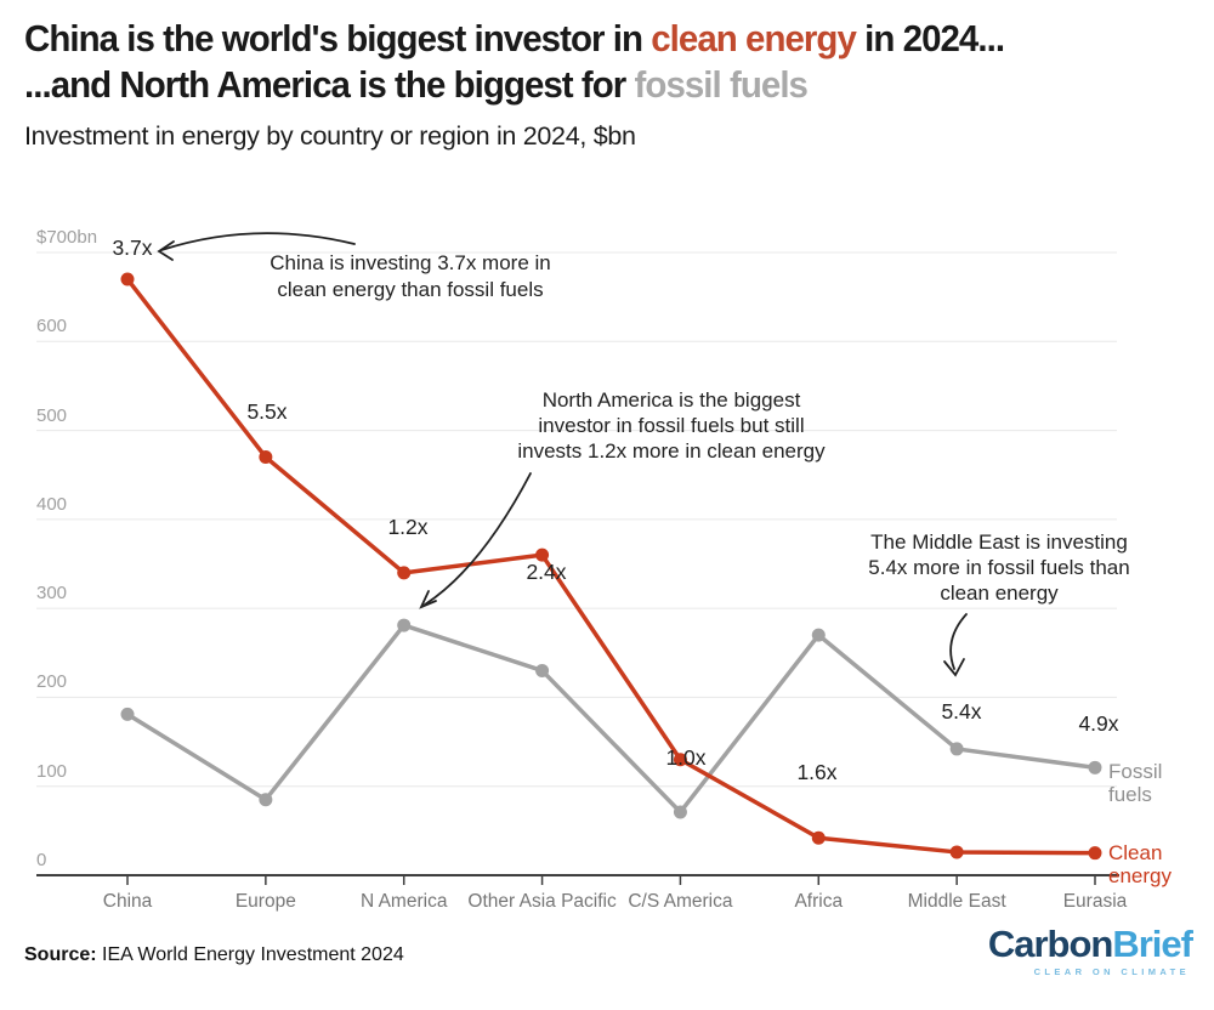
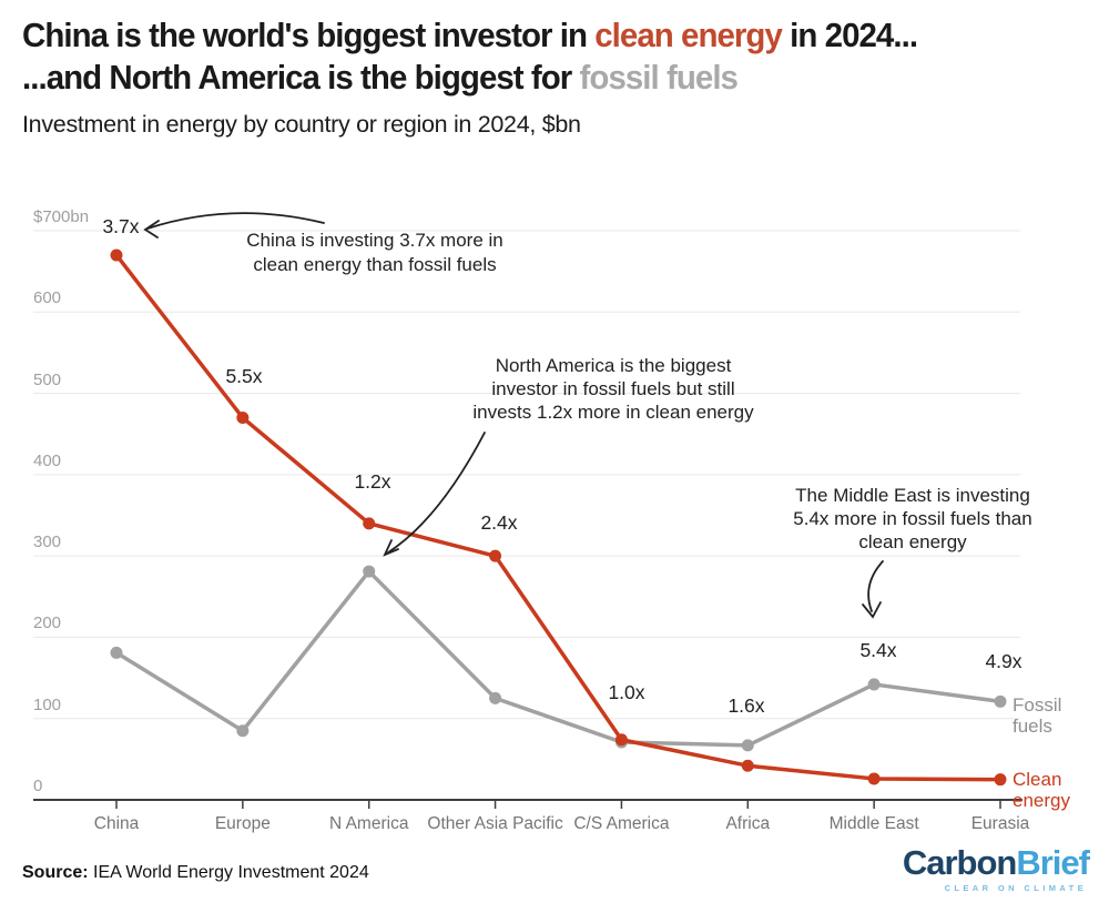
Fossil fuels/Other Asia Pacific: 230 -> 120
Clean energy/Other Asia Pacific: 360 -> 300
Clean energy/C/S America: 130 -> 70
Fossil fuels/Africa: 270 -> 70
